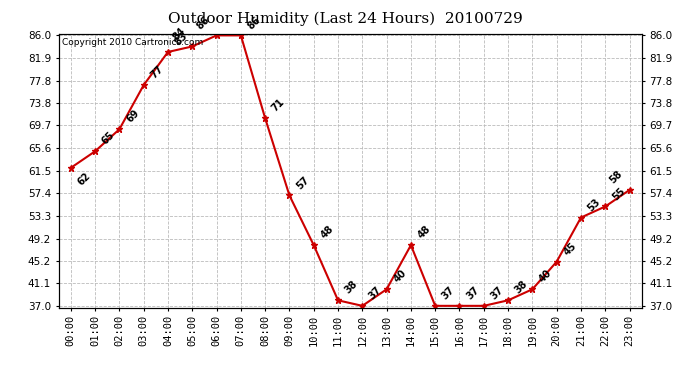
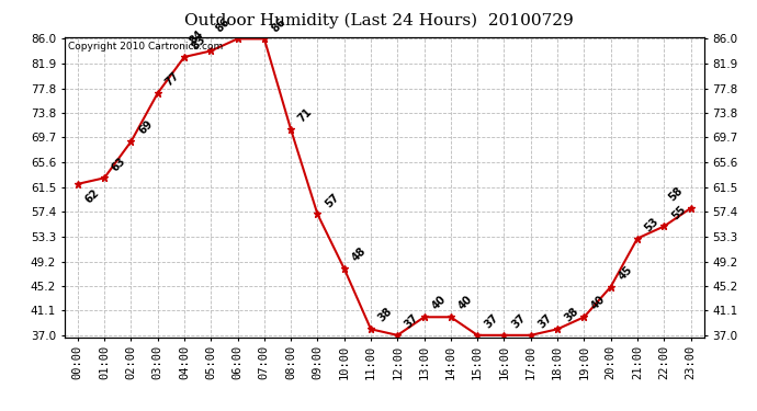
01:00: 65 -> 63
14:00: 48 -> 40
